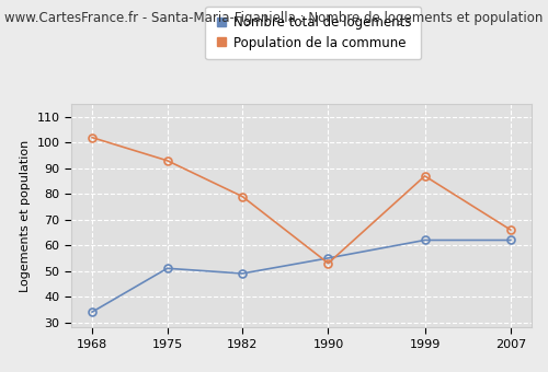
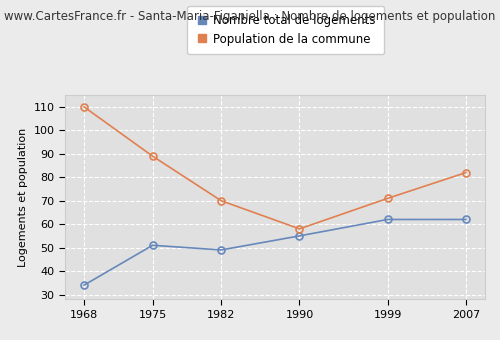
Population de la commune/1968: 102 -> 110
Population de la commune/1975: 93 -> 89
Population de la commune/1982: 79 -> 70
Population de la commune/1990: 53 -> 58
Population de la commune/1999: 87 -> 71
Population de la commune/2007: 66 -> 82
